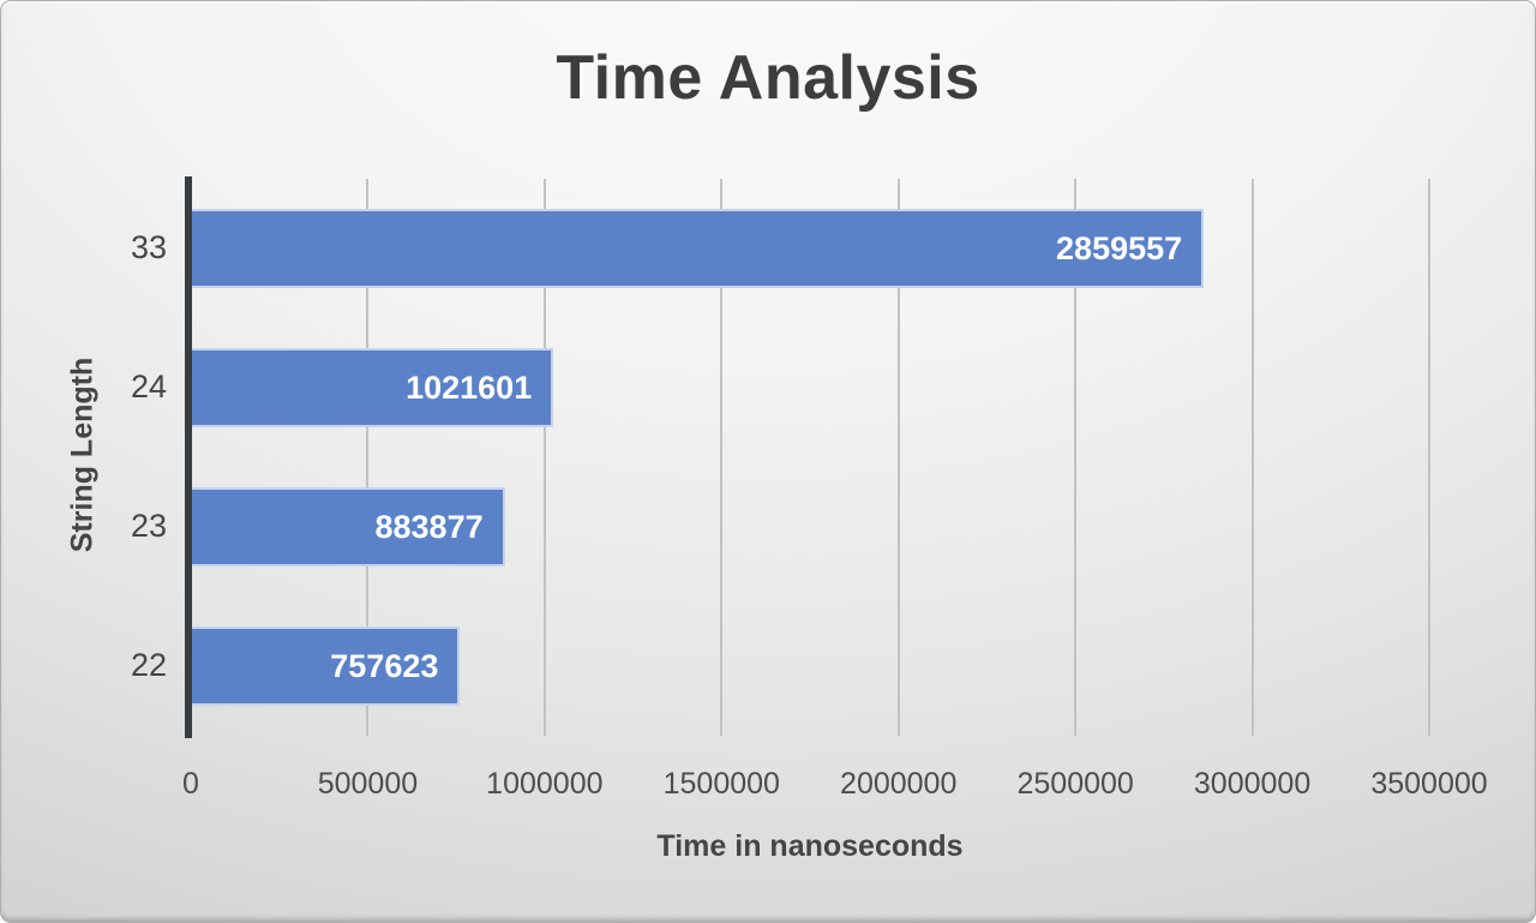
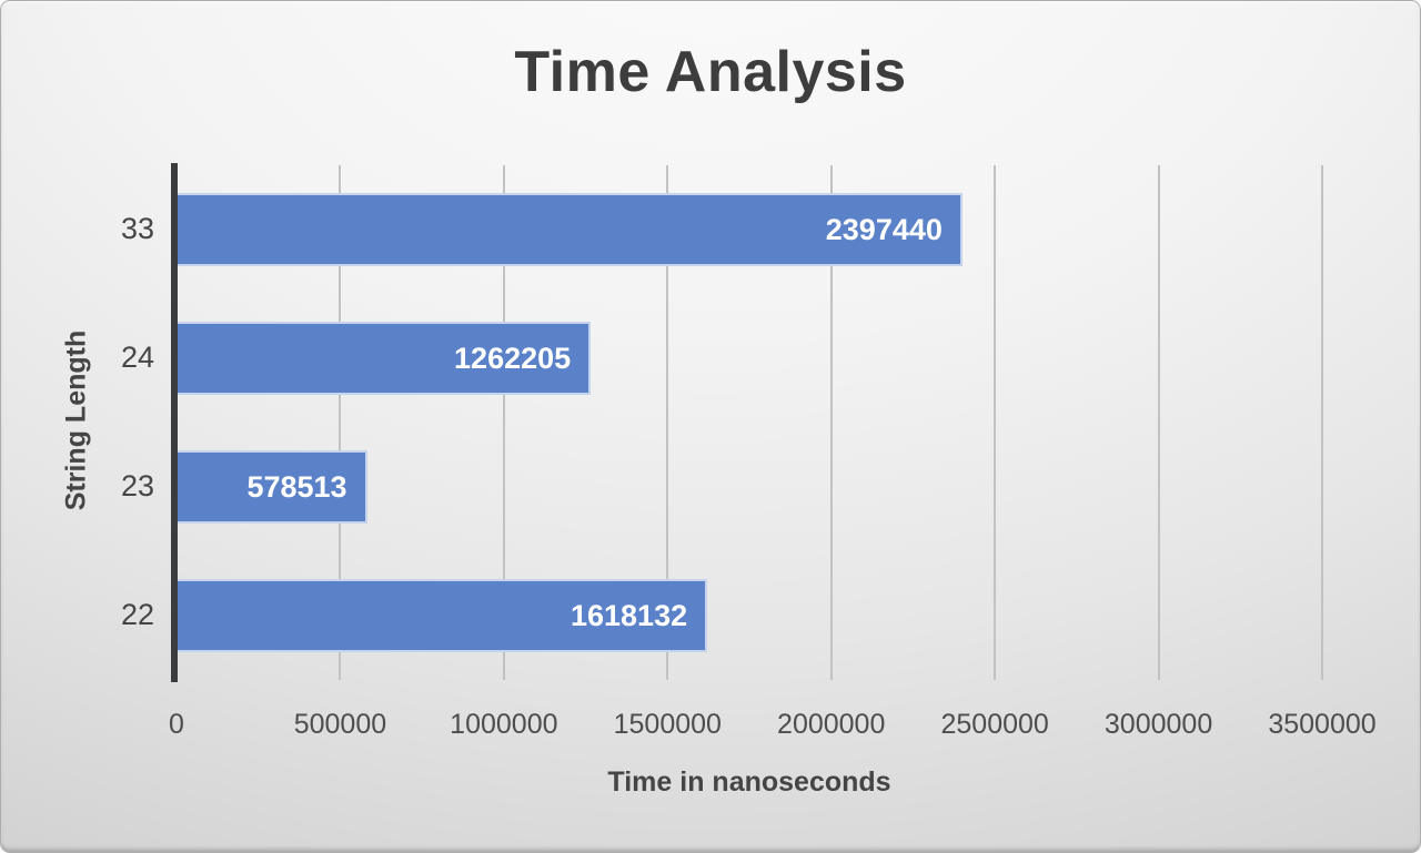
33: 2859557 -> 2397440
24: 1021601 -> 1262205
23: 883877 -> 578513
22: 757623 -> 1618132
